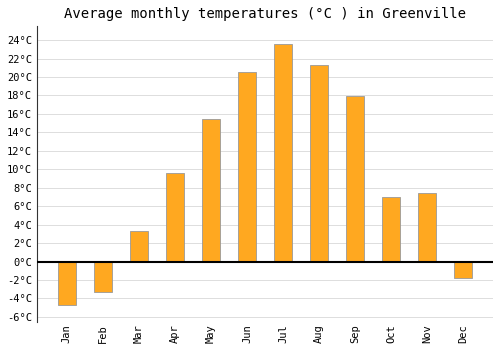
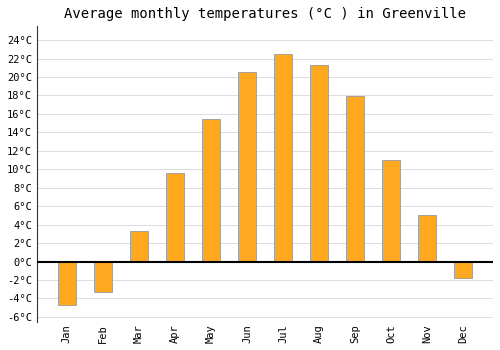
Jul: 23.6°C -> 22.5°C
Oct: 7.0°C -> 11.0°C
Nov: 7.4°C -> 5.0°C
